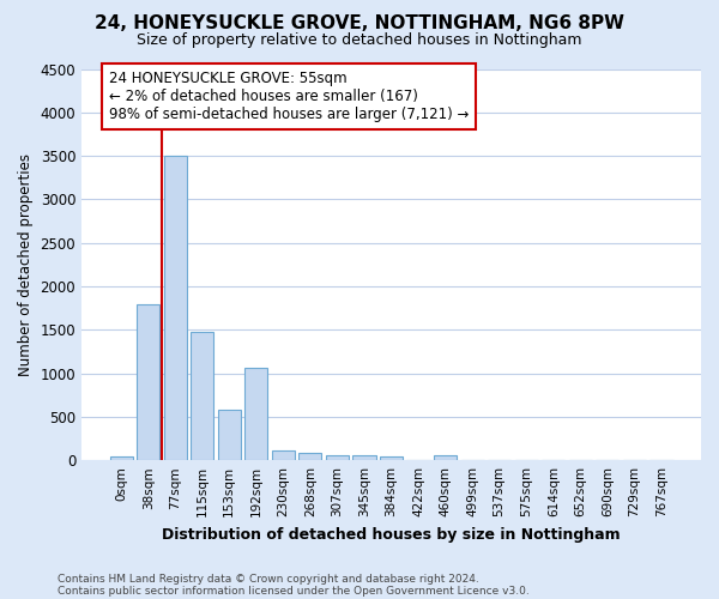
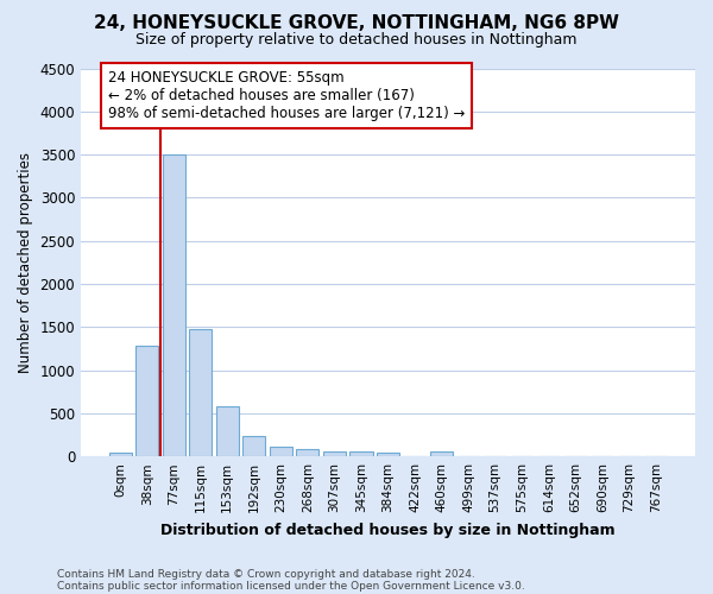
38sqm: 1800 -> 1280
192sqm: 1060 -> 240
